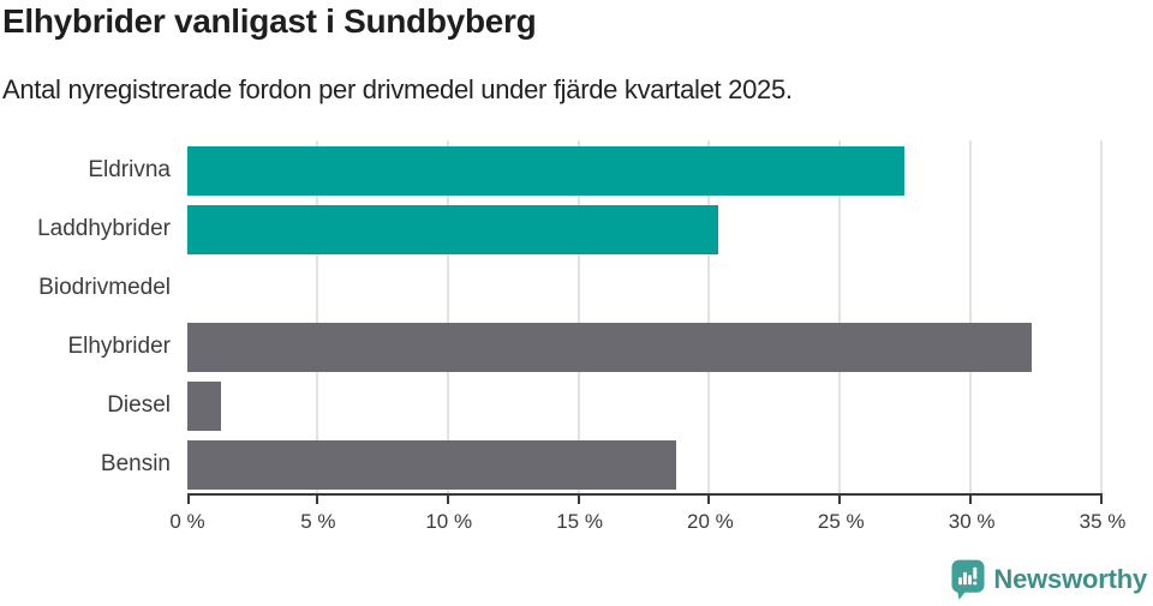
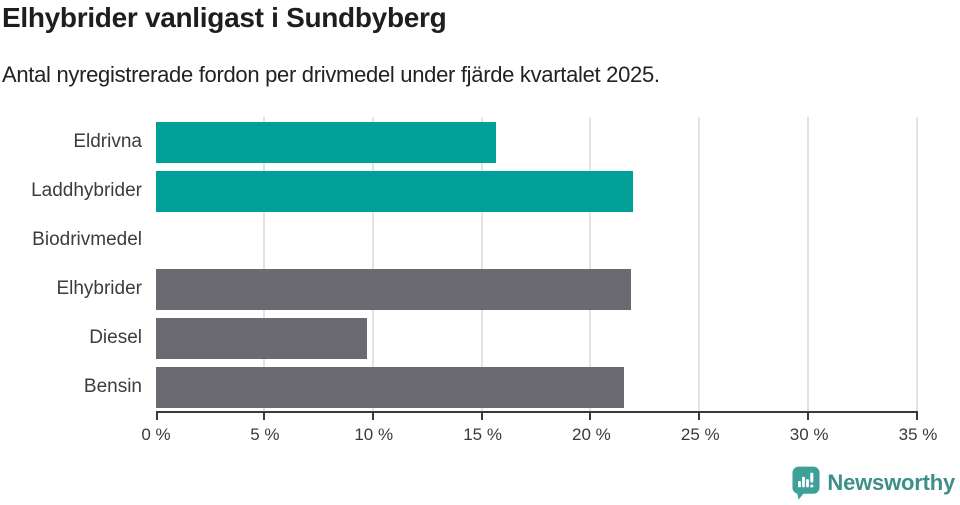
Eldrivna: 27.4% -> 15.6%
Laddhybrider: 20.3% -> 21.9%
Elhybrider: 32.3% -> 21.8%
Diesel: 1.3% -> 9.7%
Bensin: 18.7% -> 21.5%
